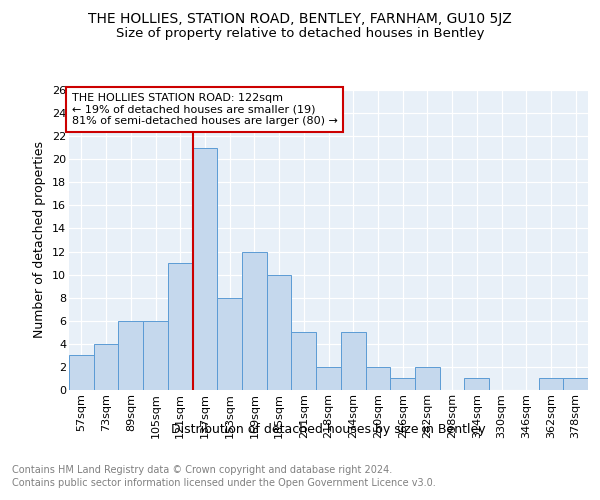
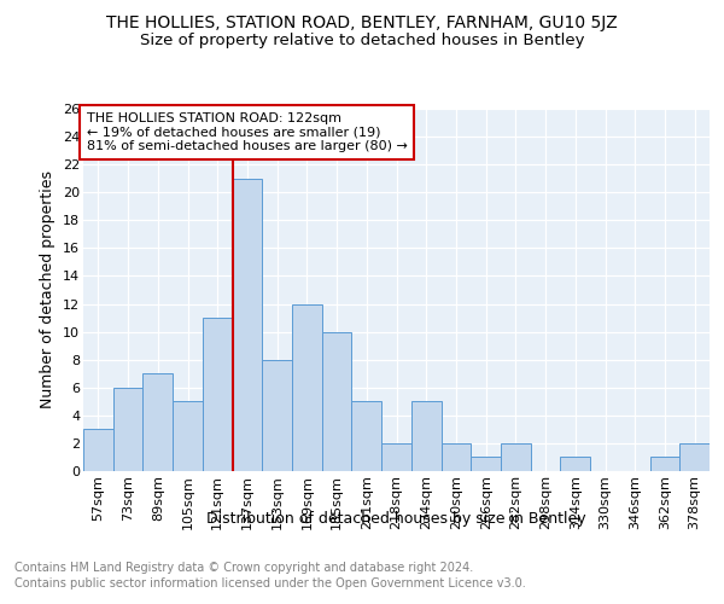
73sqm: 4 -> 6
89sqm: 6 -> 7
105sqm: 6 -> 5
378sqm: 1 -> 2
